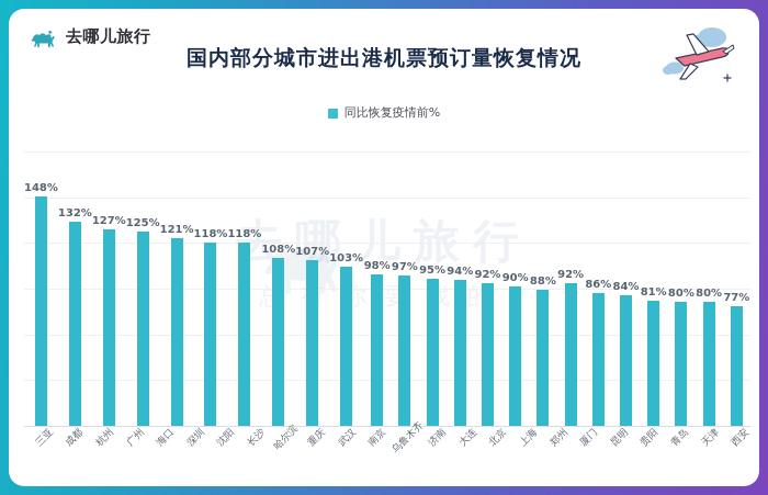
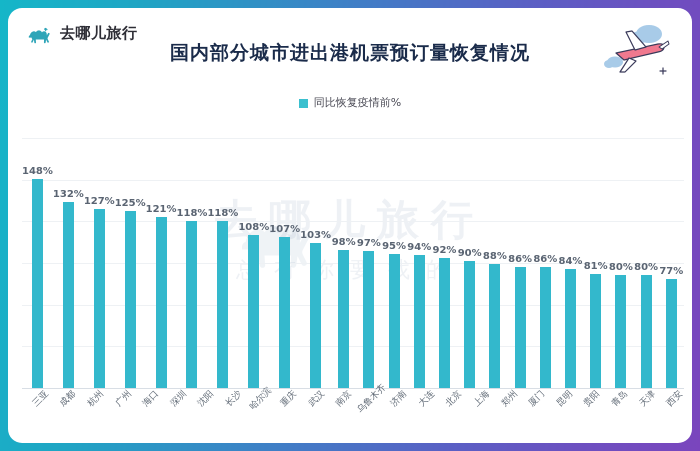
郑州: 92% -> 86%
